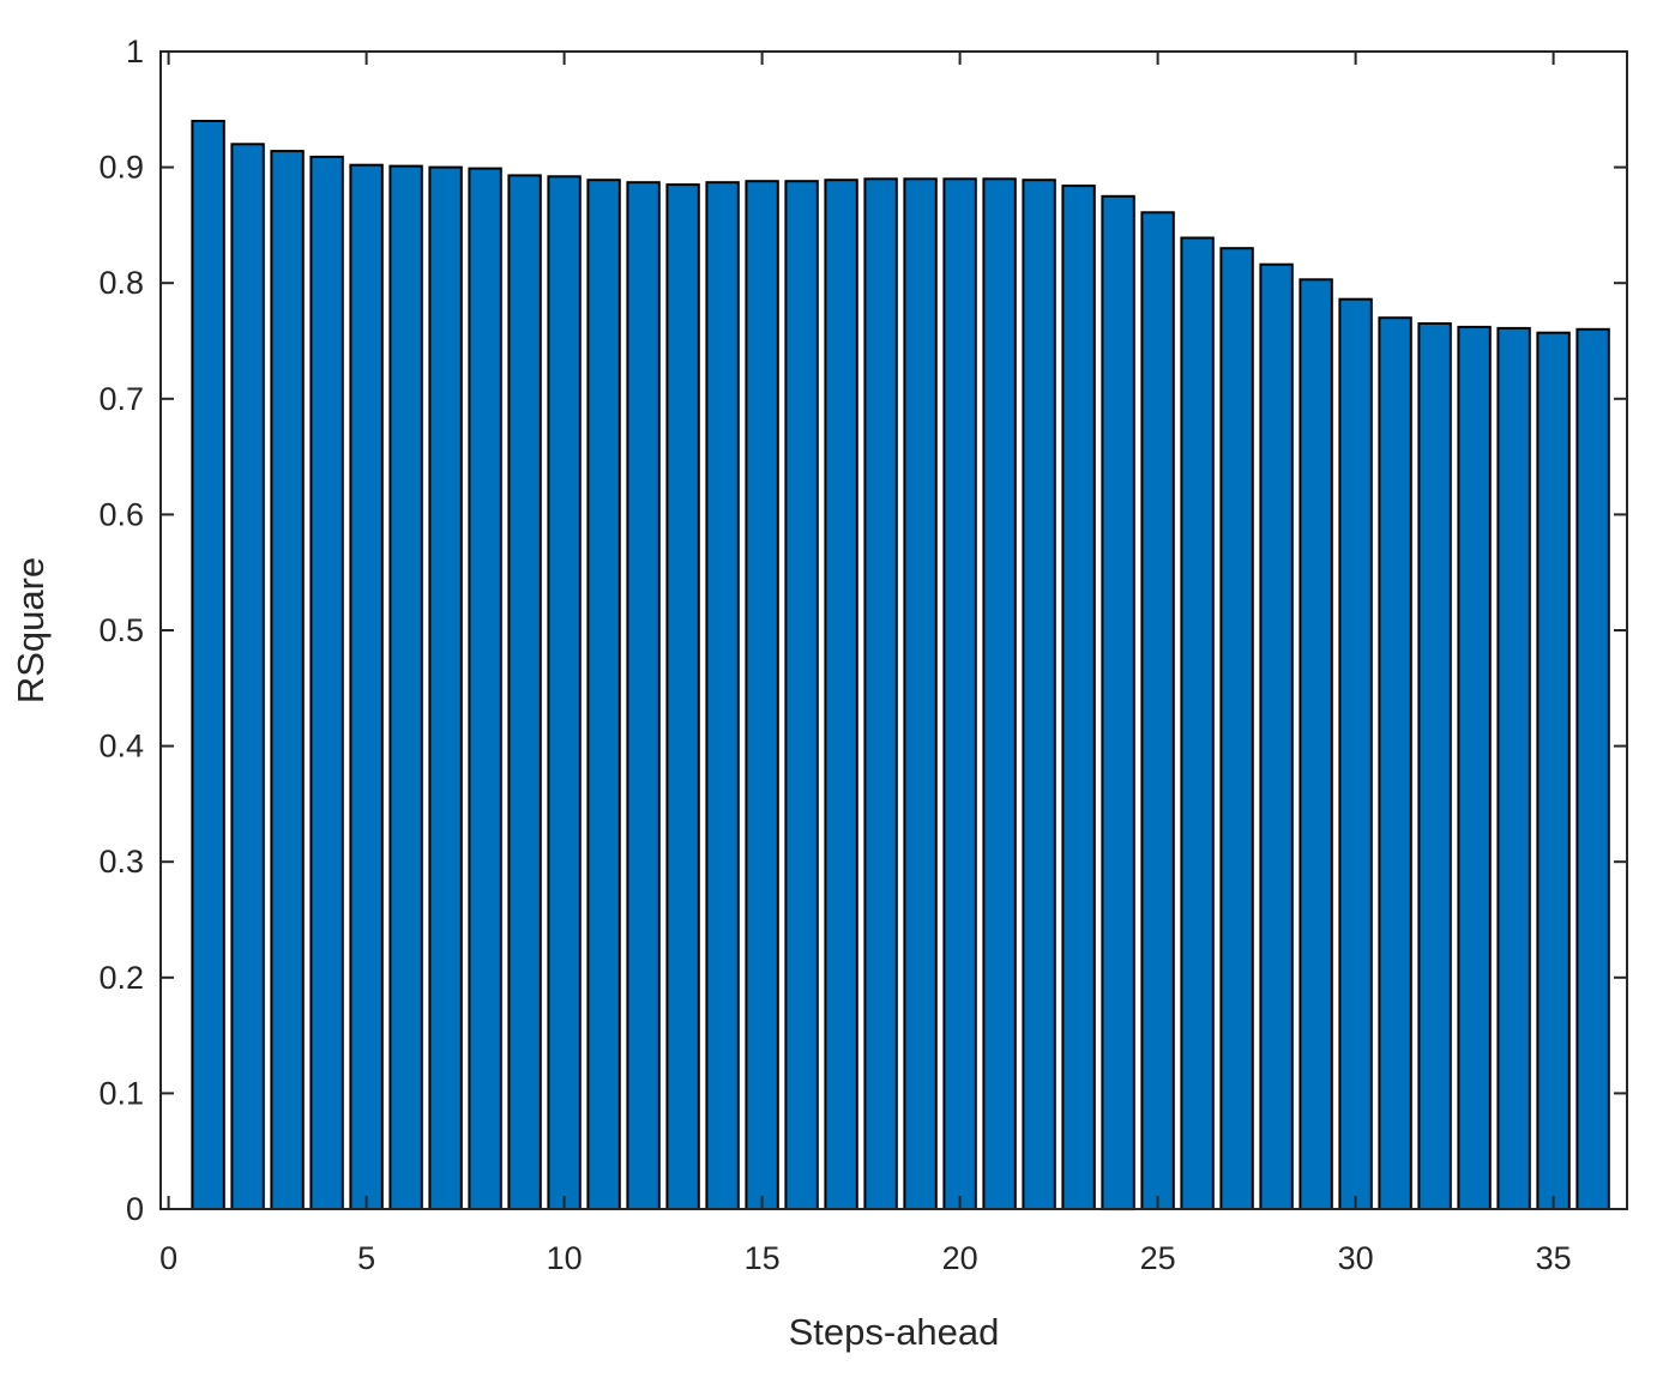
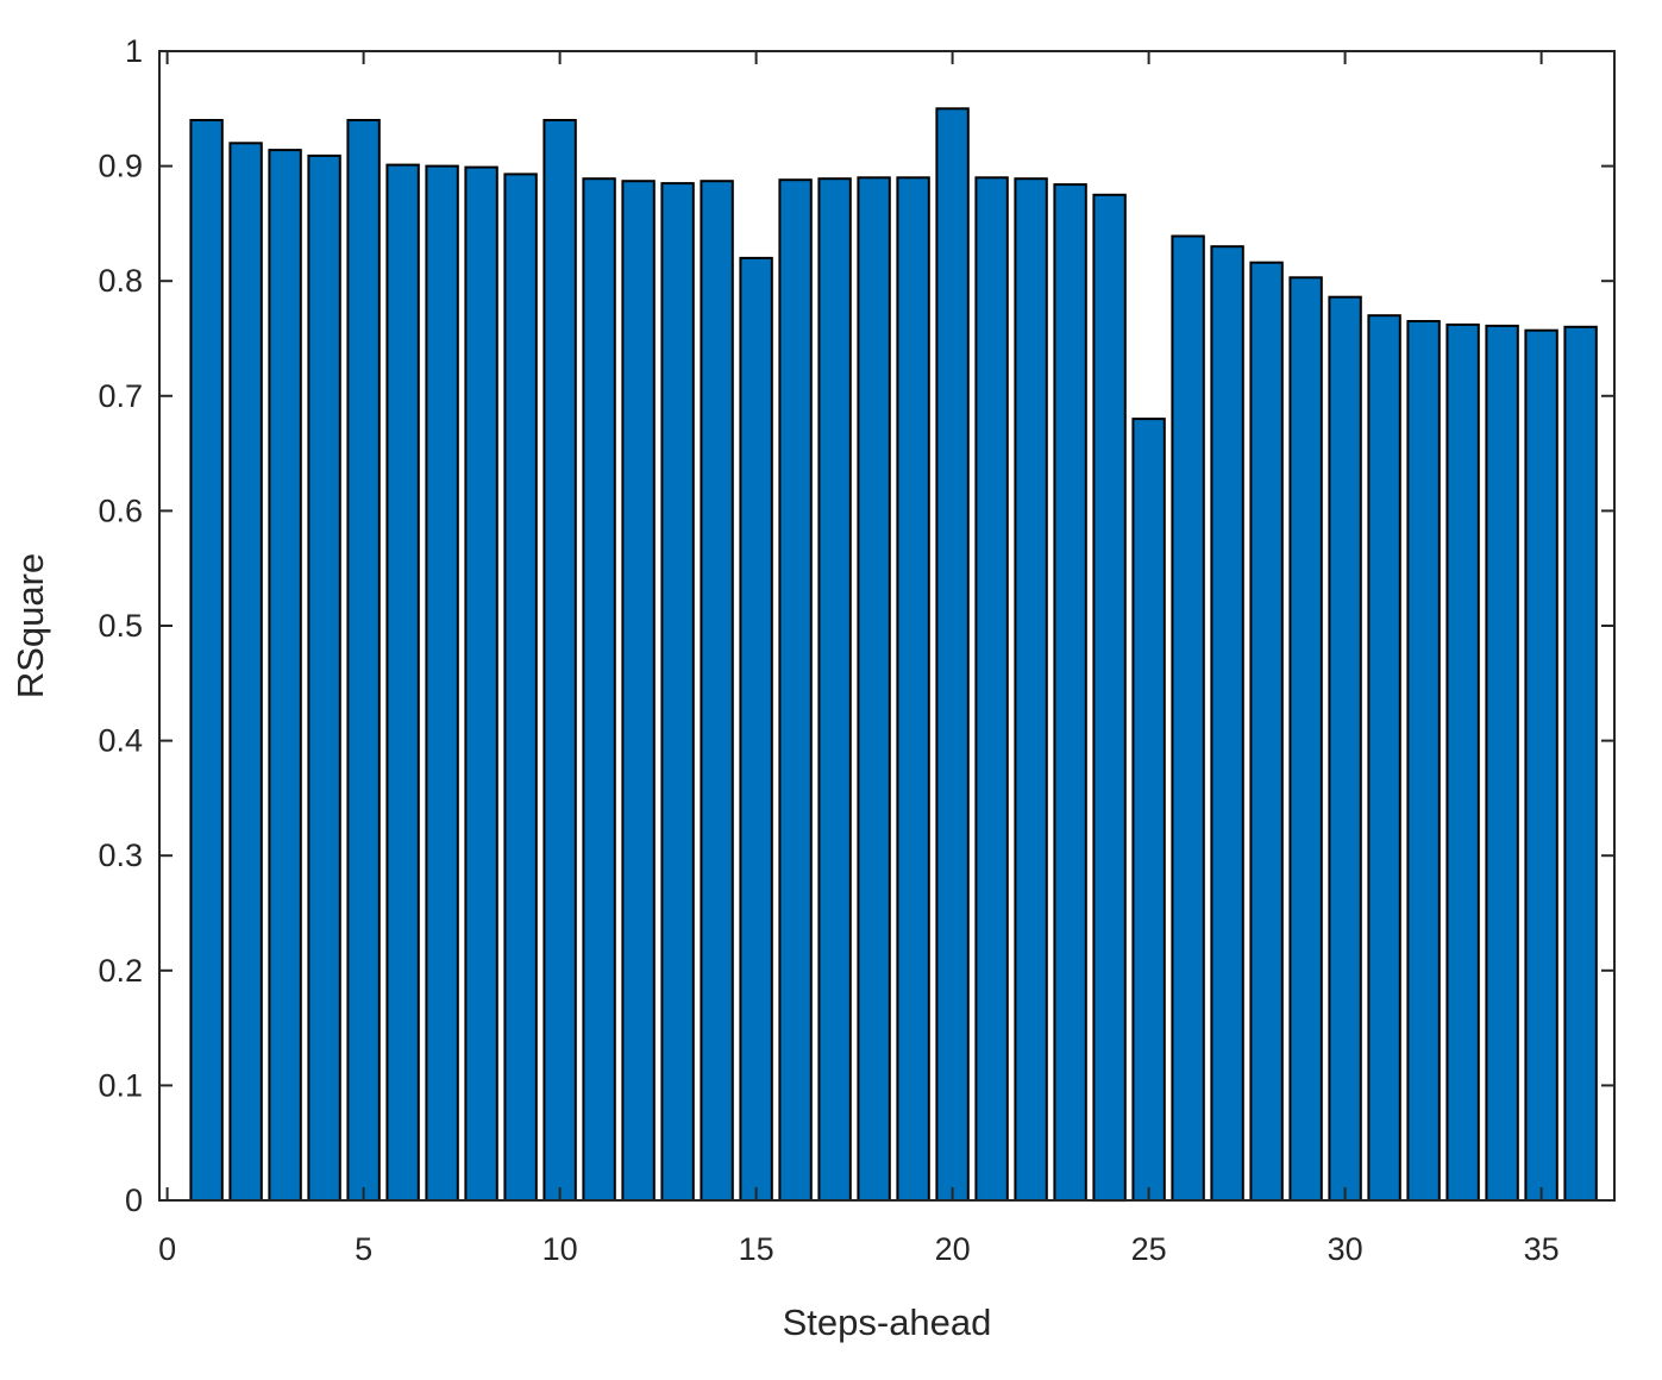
5: 0.90 -> 0.94
10: 0.89 -> 0.94
15: 0.89 -> 0.82
20: 0.89 -> 0.95
25: 0.86 -> 0.68
